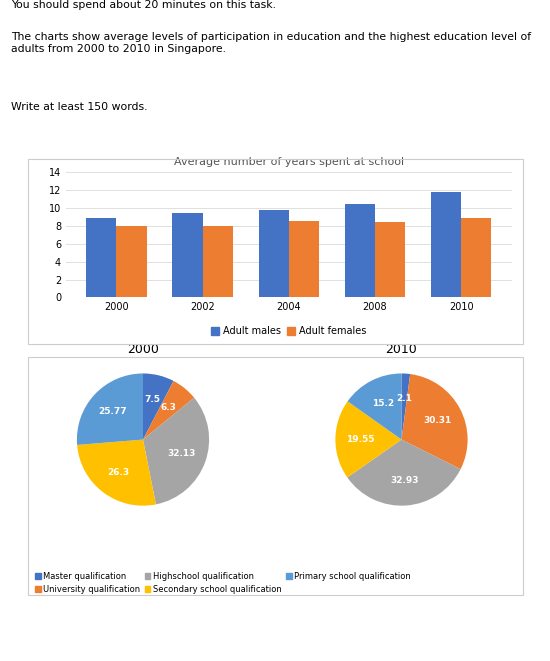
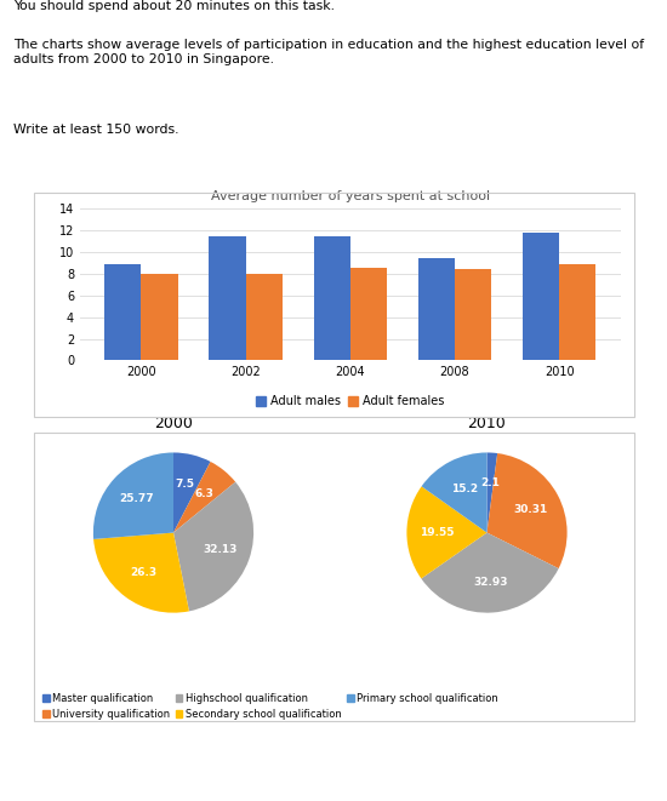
Adult males/2002: 9.4 -> 11.4
Adult males/2004: 9.7 -> 11.4
Adult males/2008: 10.4 -> 9.4
